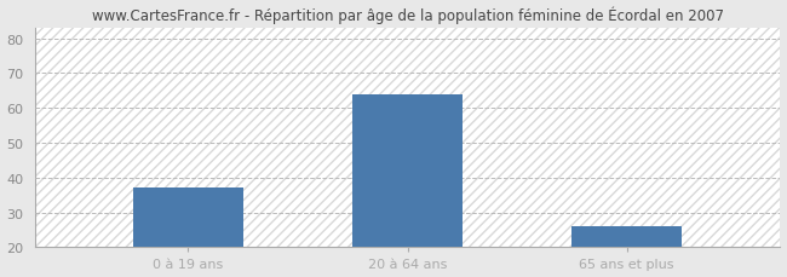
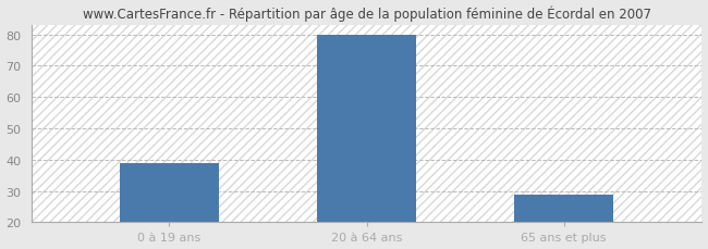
0 à 19 ans: 37 -> 39
20 à 64 ans: 64 -> 80
65 ans et plus: 26 -> 29
